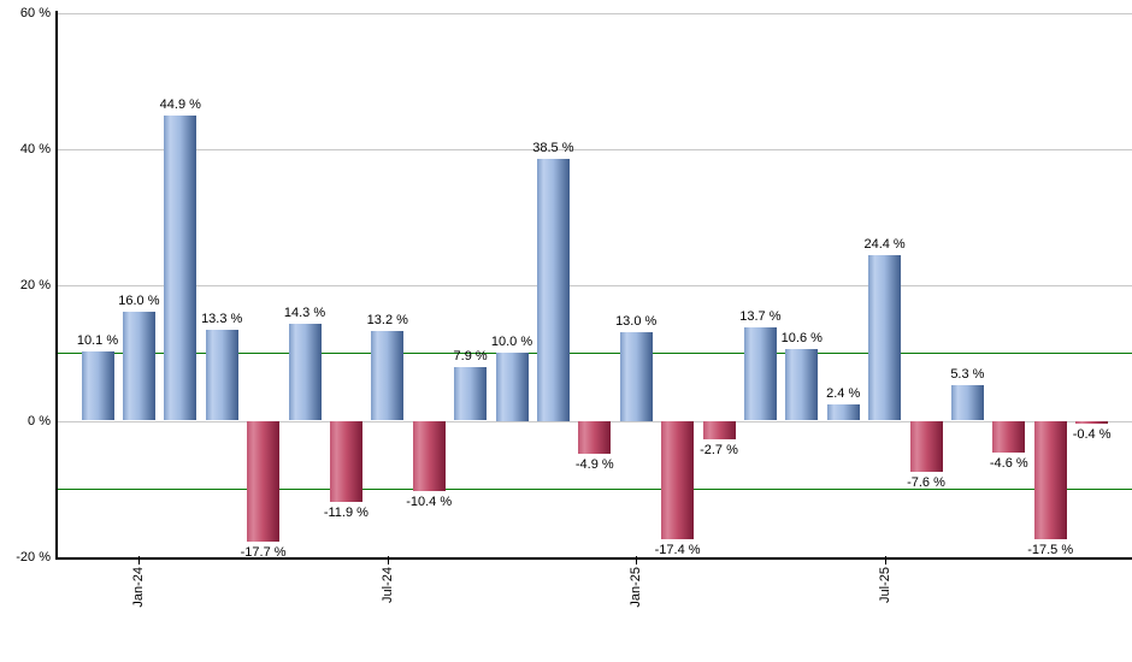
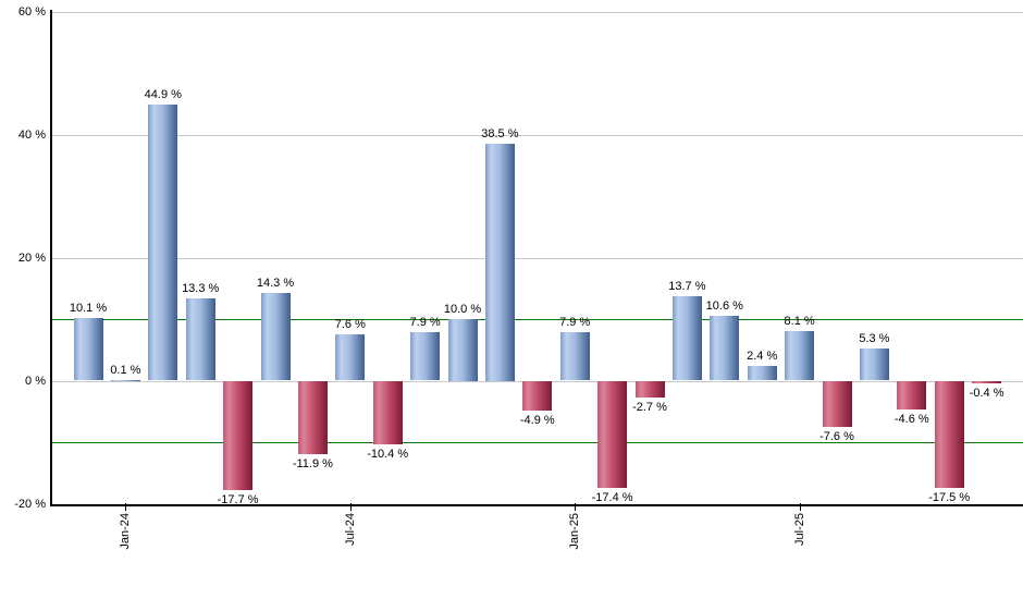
Jan-24: 16.0 -> 0.1
Jul-24: 13.2 -> 7.6
Jan-25: 13.0 -> 7.9
Jul-25: 24.4 -> 8.1
